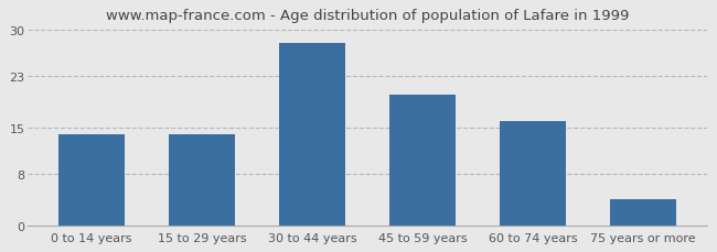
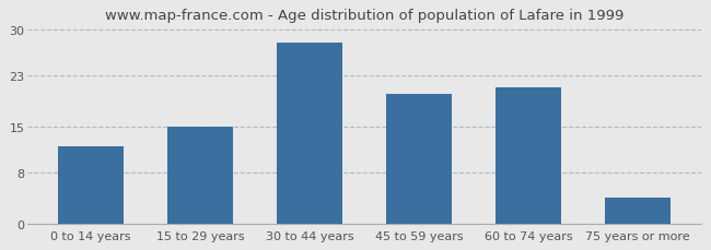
0 to 14 years: 14 -> 12
15 to 29 years: 14 -> 15
60 to 74 years: 16 -> 21
